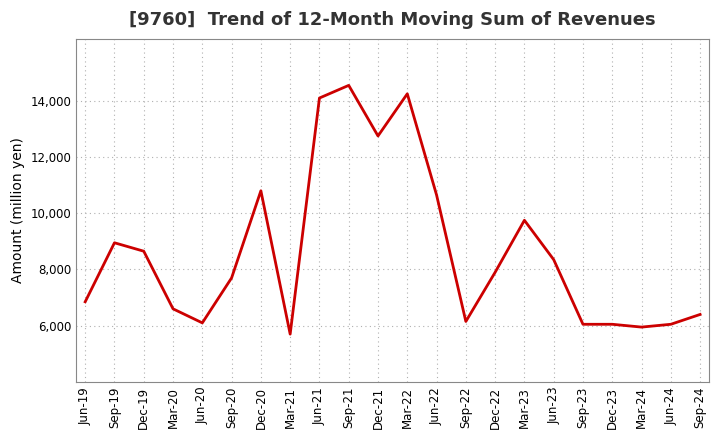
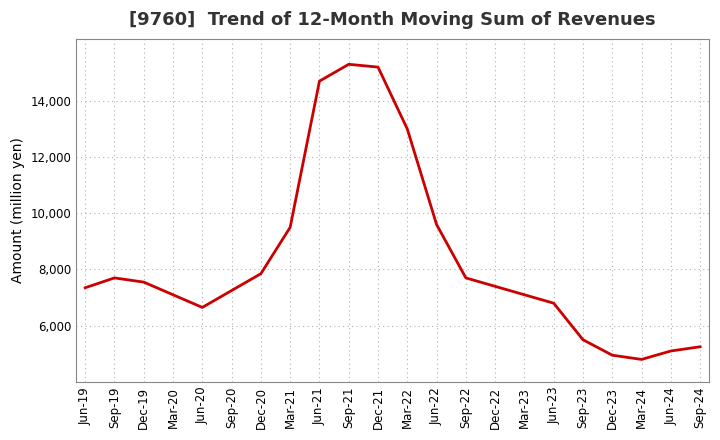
Jun-19: 6,850 -> 7,350
Sep-19: 8,950 -> 7,700
Dec-19: 8,650 -> 7,550
Mar-20: 6,600 -> 7,100
Jun-20: 6,100 -> 6,650
Sep-20: 7,700 -> 7,250
Dec-20: 10,800 -> 7,850
Mar-21: 5,700 -> 9,500
Jun-21: 14,100 -> 14,700
Sep-21: 14,550 -> 15,300
Dec-21: 12,750 -> 15,200
Mar-22: 14,250 -> 13,000
Jun-22: 10,650 -> 9,600
Sep-22: 6,150 -> 7,700
Dec-22: 7,900 -> 7,400
Mar-23: 9,750 -> 7,100
Jun-23: 8,350 -> 6,800
Sep-23: 6,050 -> 5,500
Dec-23: 6,050 -> 4,950
Mar-24: 5,950 -> 4,800
Jun-24: 6,050 -> 5,100
Sep-24: 6,400 -> 5,250
